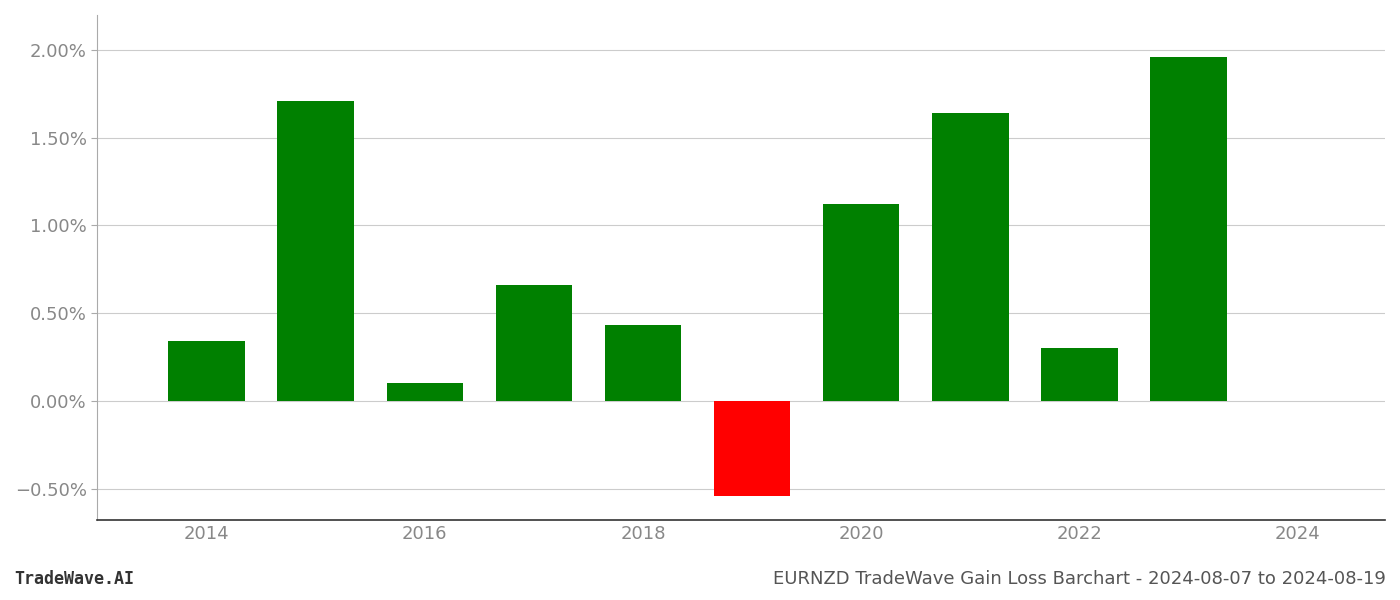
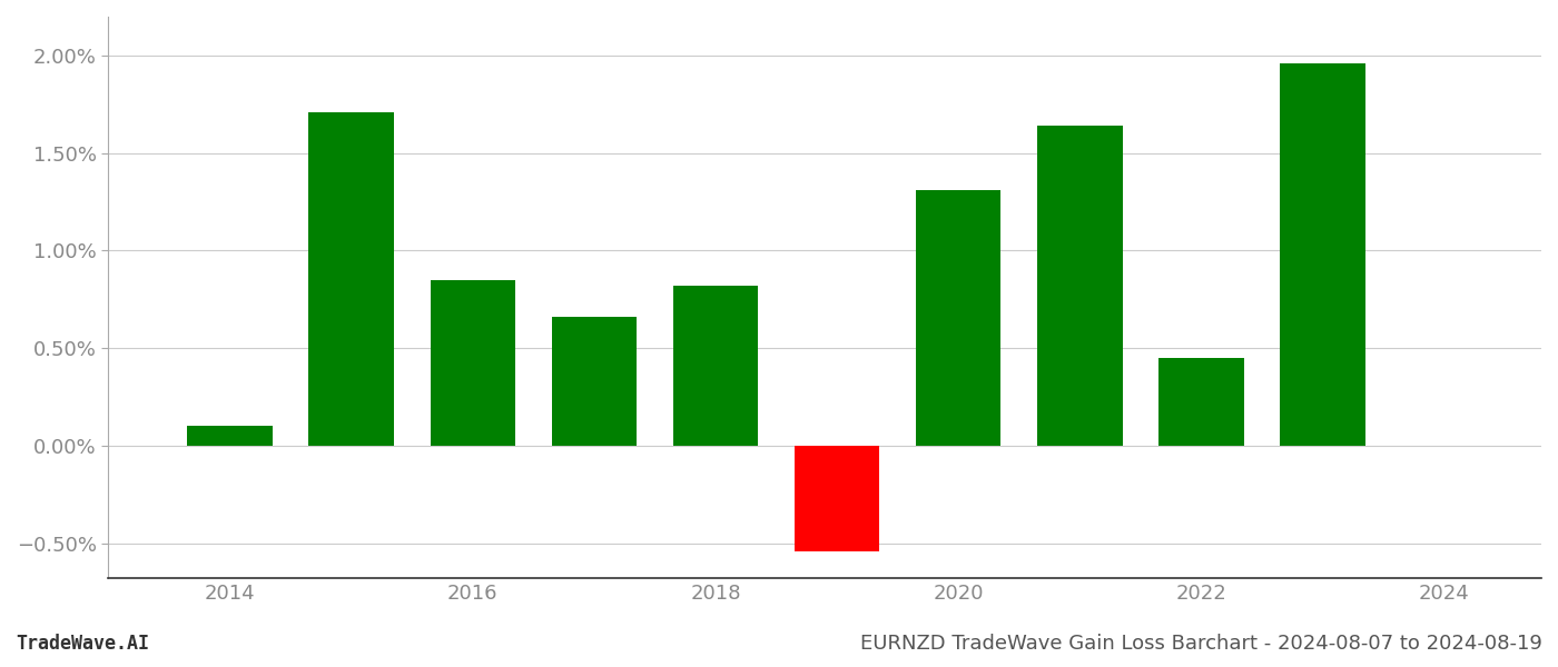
2014: 0.34% -> 0.10%
2016: 0.10% -> 0.85%
2018: 0.43% -> 0.82%
2020: 1.12% -> 1.31%
2022: 0.30% -> 0.45%
